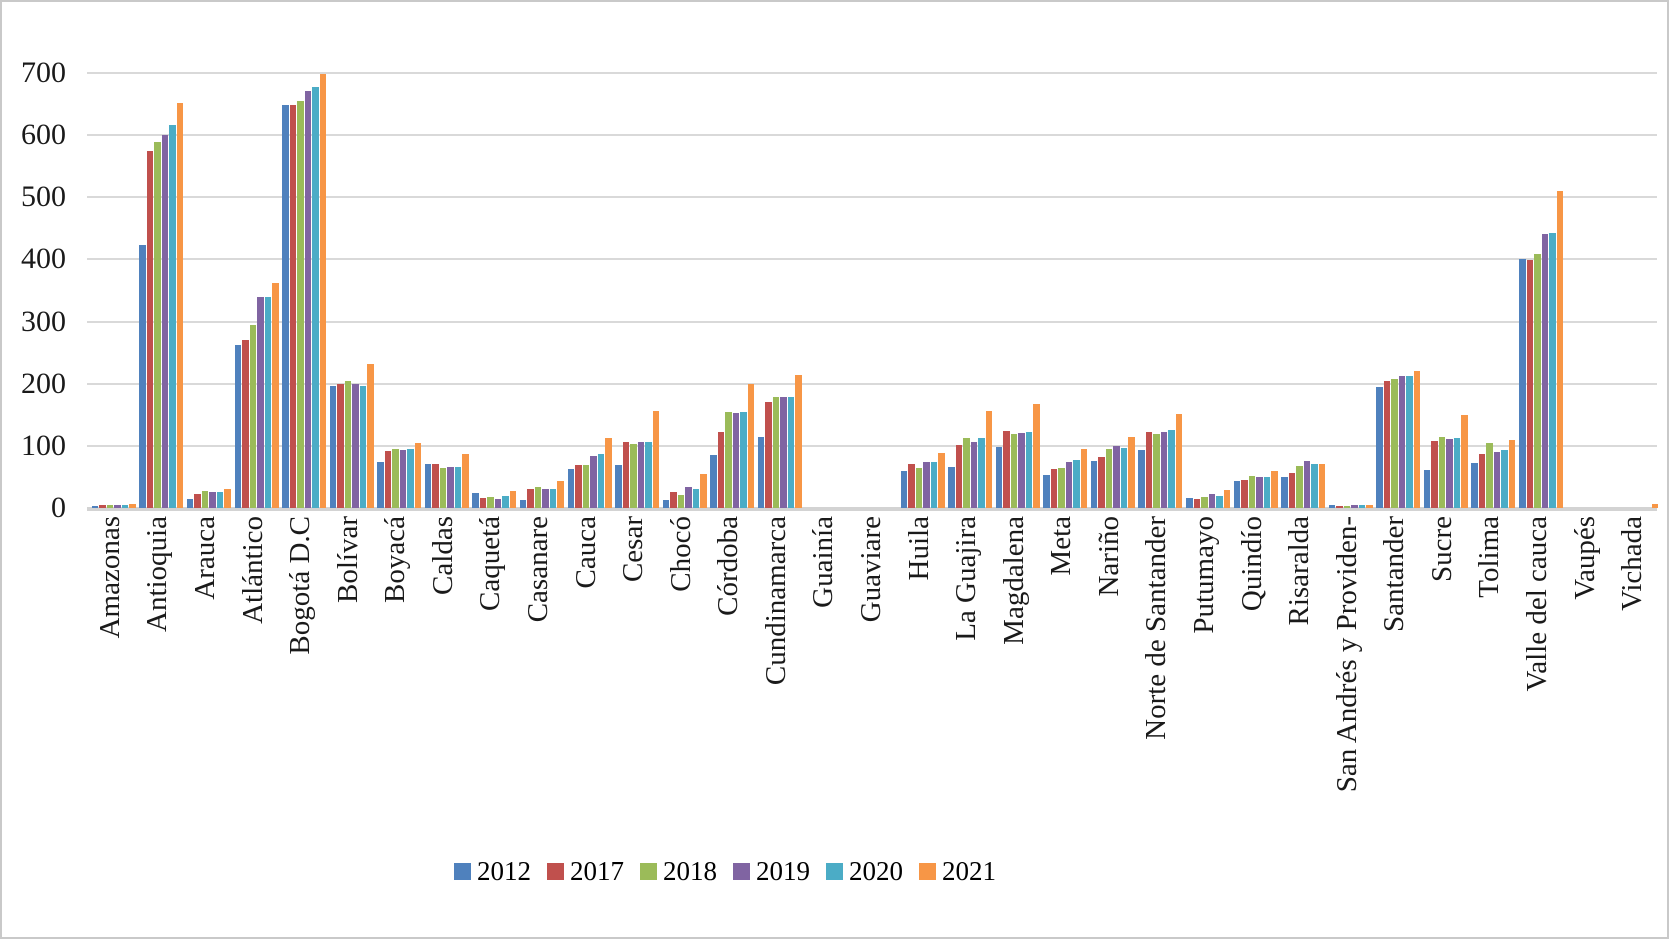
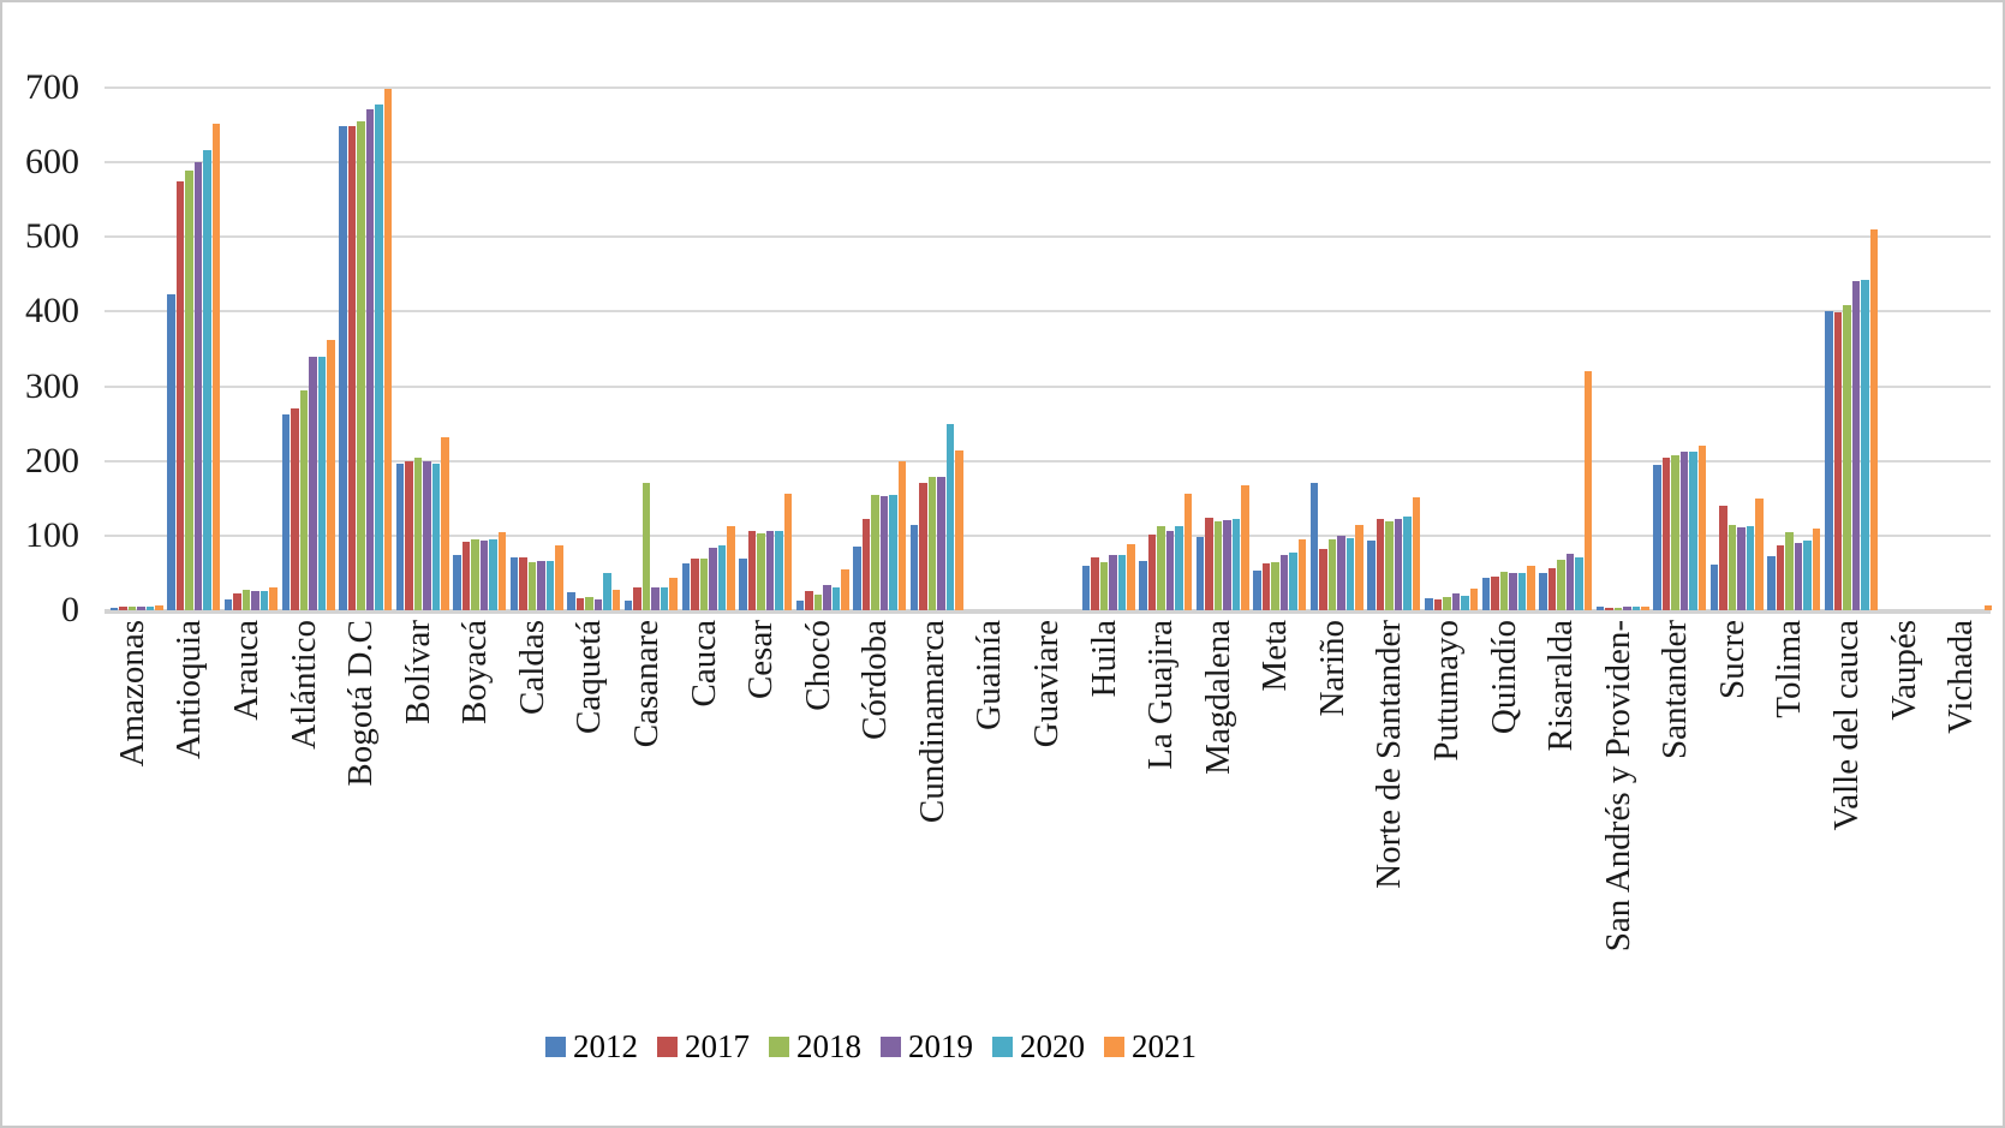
2020/Caquetá: 20 -> 50
2018/Casanare: 30 -> 170
2020/Cundinamarca: 180 -> 250
2012/Nariño: 80 -> 170
2021/Risaralda: 70 -> 320
2017/Sucre: 110 -> 140
